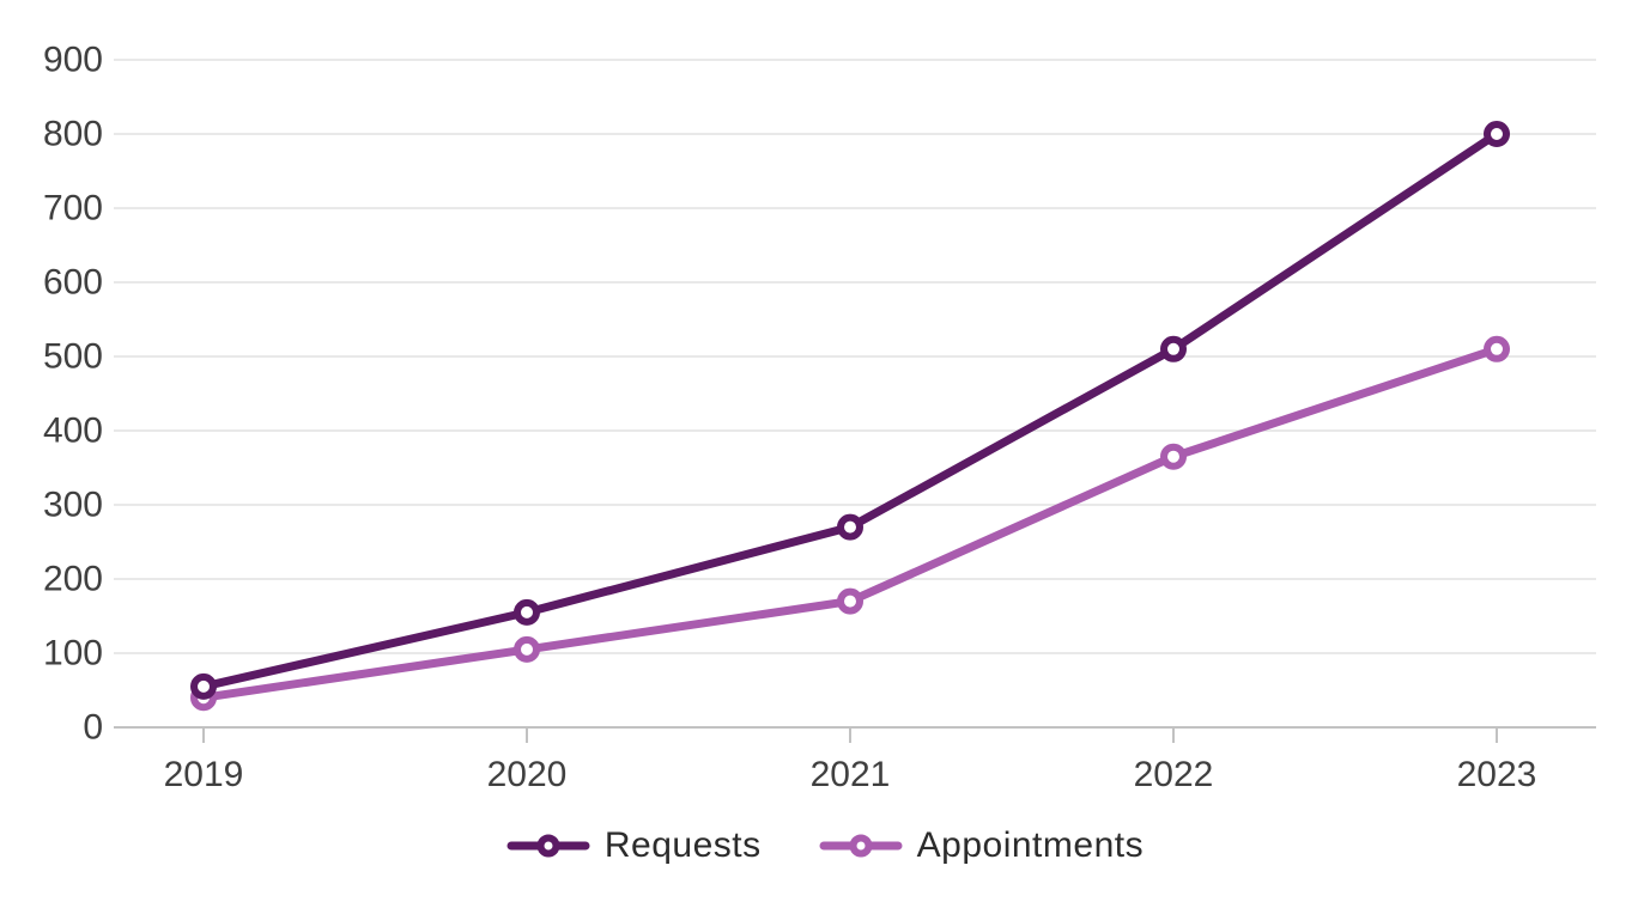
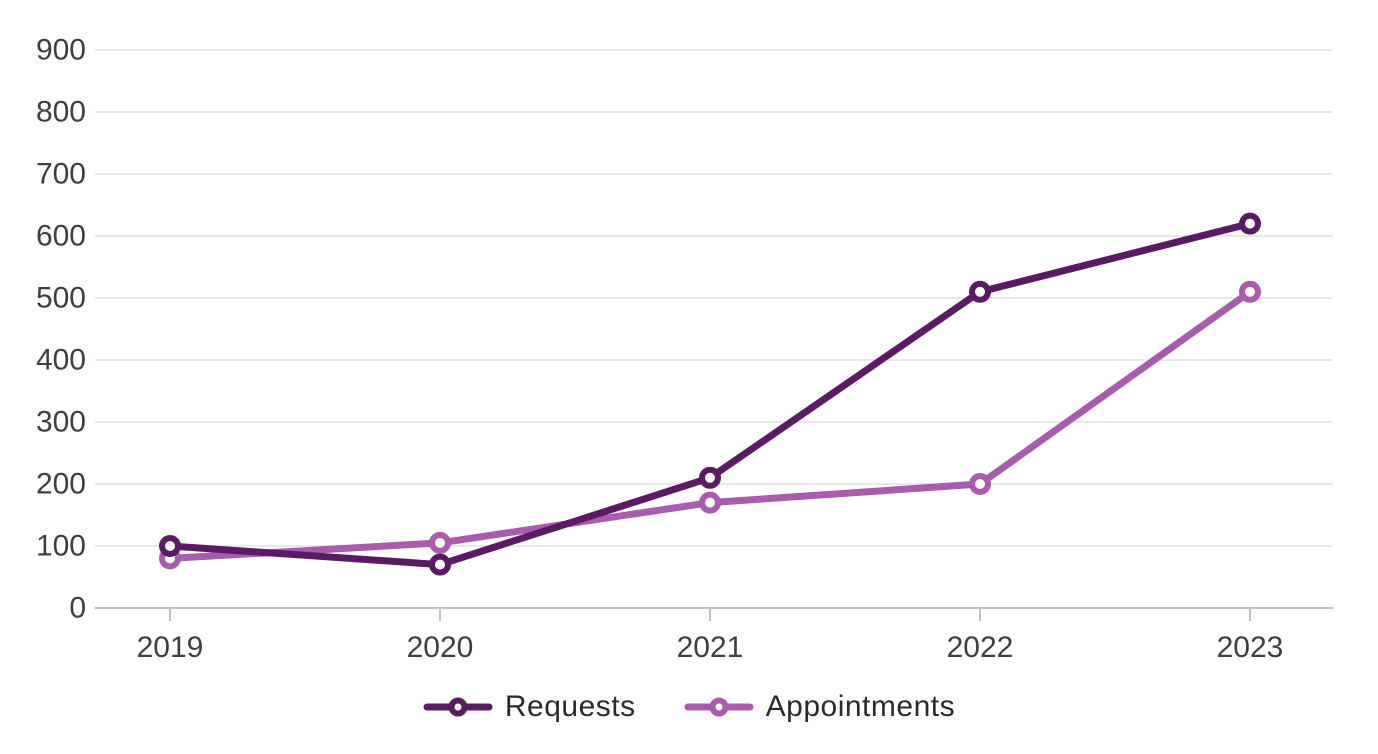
Requests/2019: 60 -> 100
Appointments/2019: 40 -> 80
Requests/2020: 160 -> 70
Requests/2021: 270 -> 210
Appointments/2022: 360 -> 200
Requests/2023: 800 -> 620
